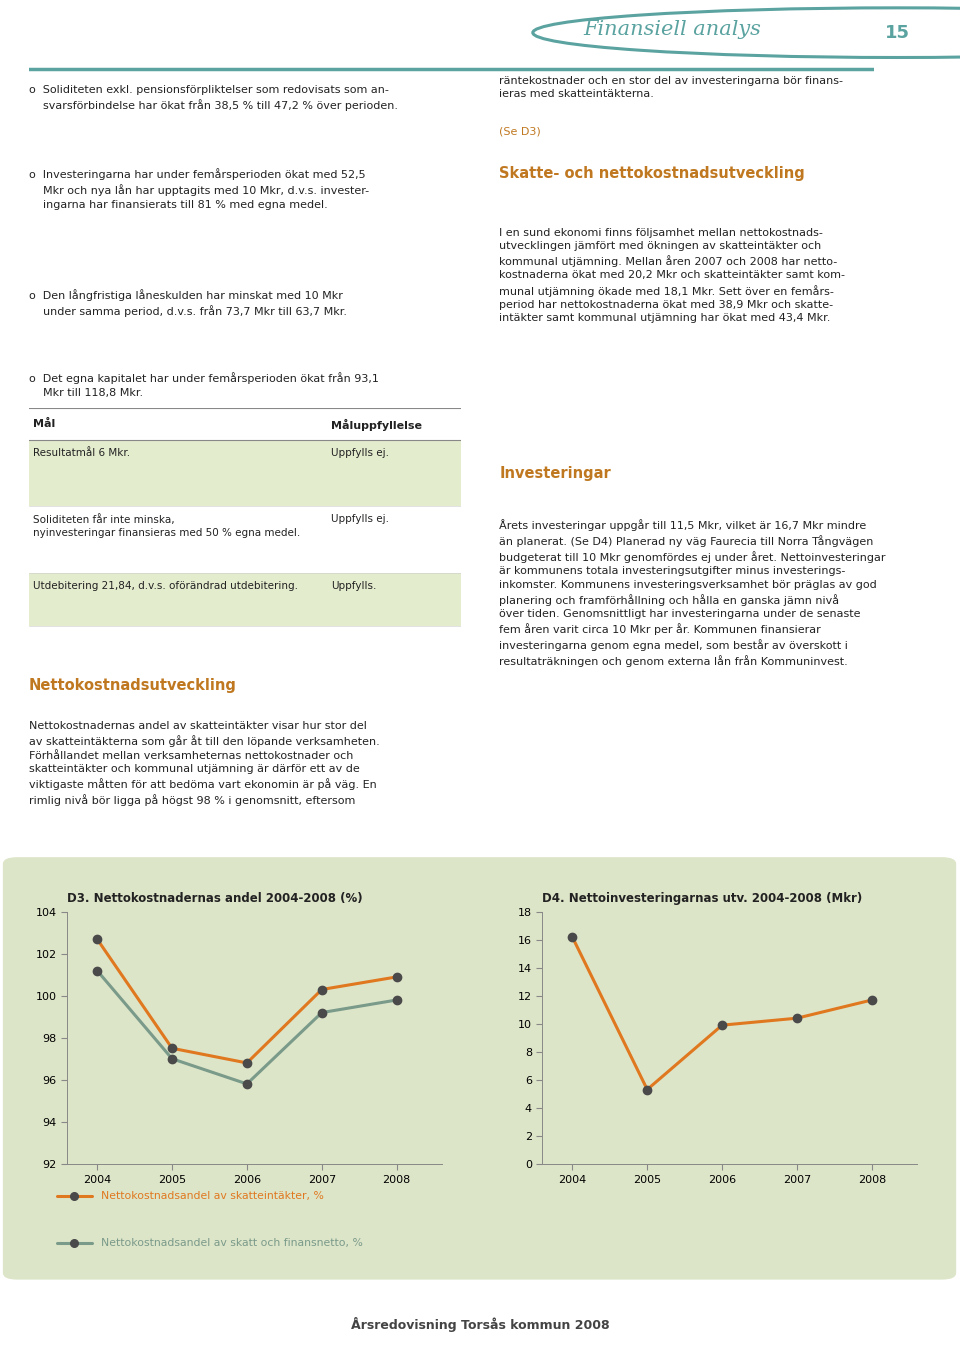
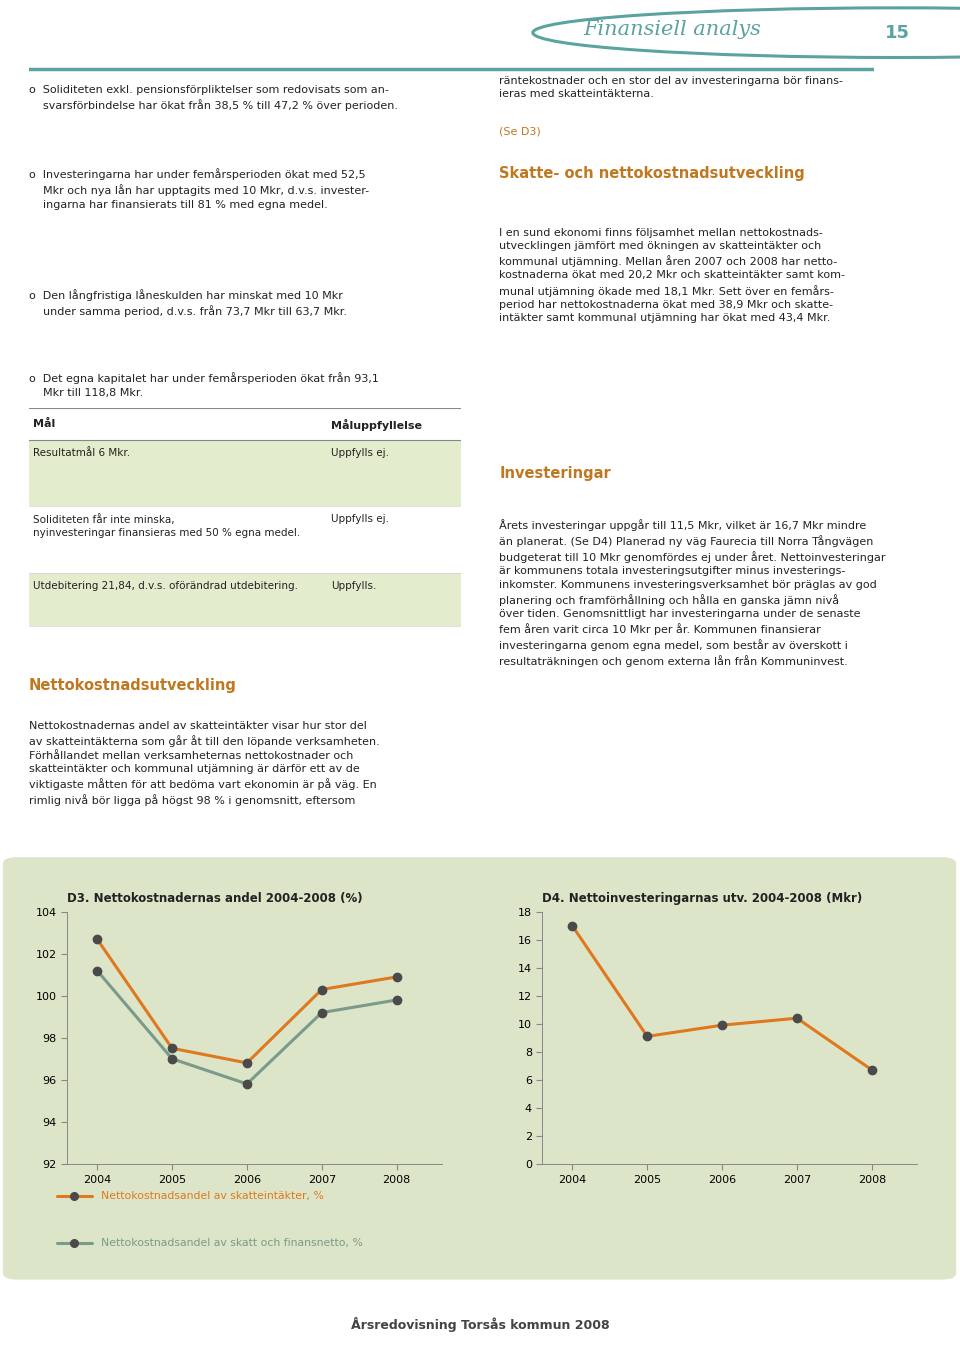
D4. Nettoinvesteringarnas utv. 2004-2008 (Mkr)/2004: 16.2 -> 17.0
D4. Nettoinvesteringarnas utv. 2004-2008 (Mkr)/2005: 5.3 -> 9.1
D4. Nettoinvesteringarnas utv. 2004-2008 (Mkr)/2008: 11.7 -> 6.7
